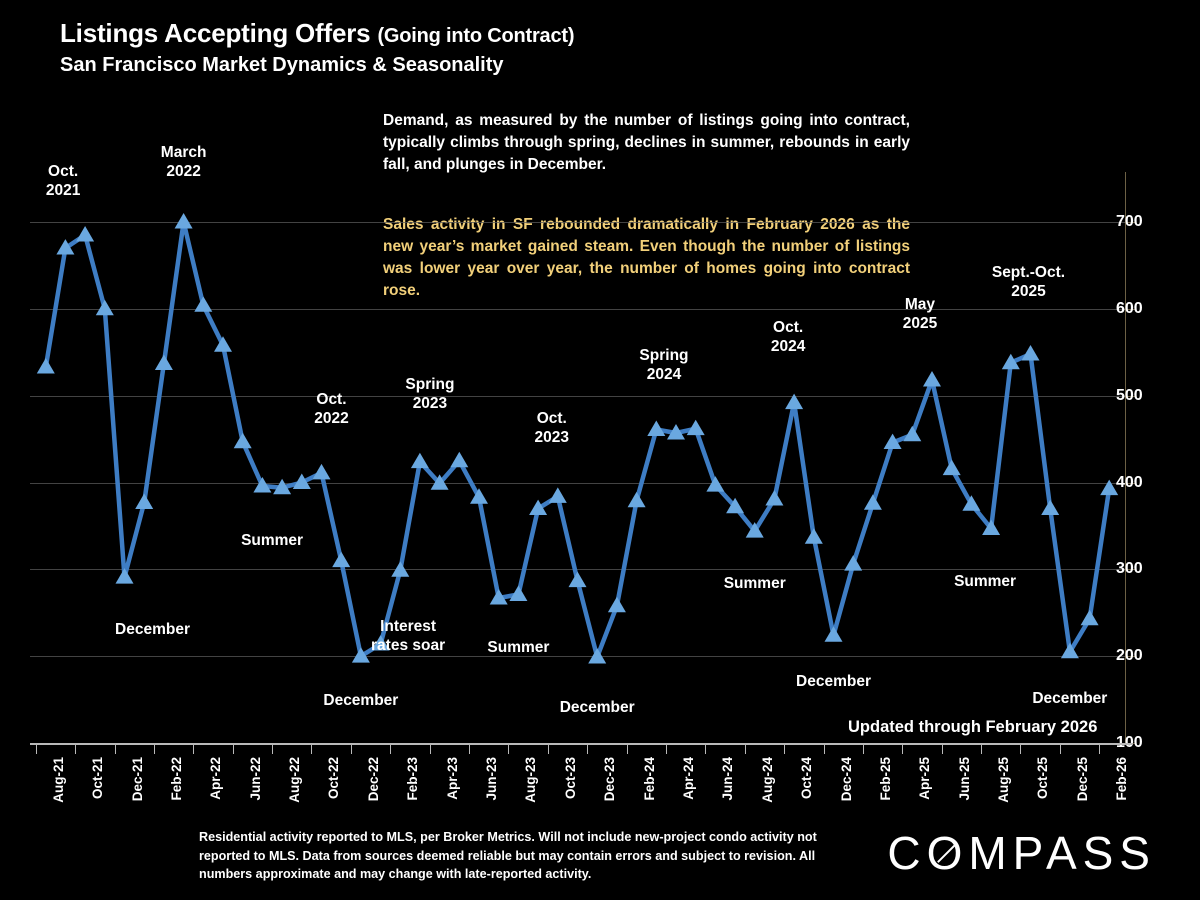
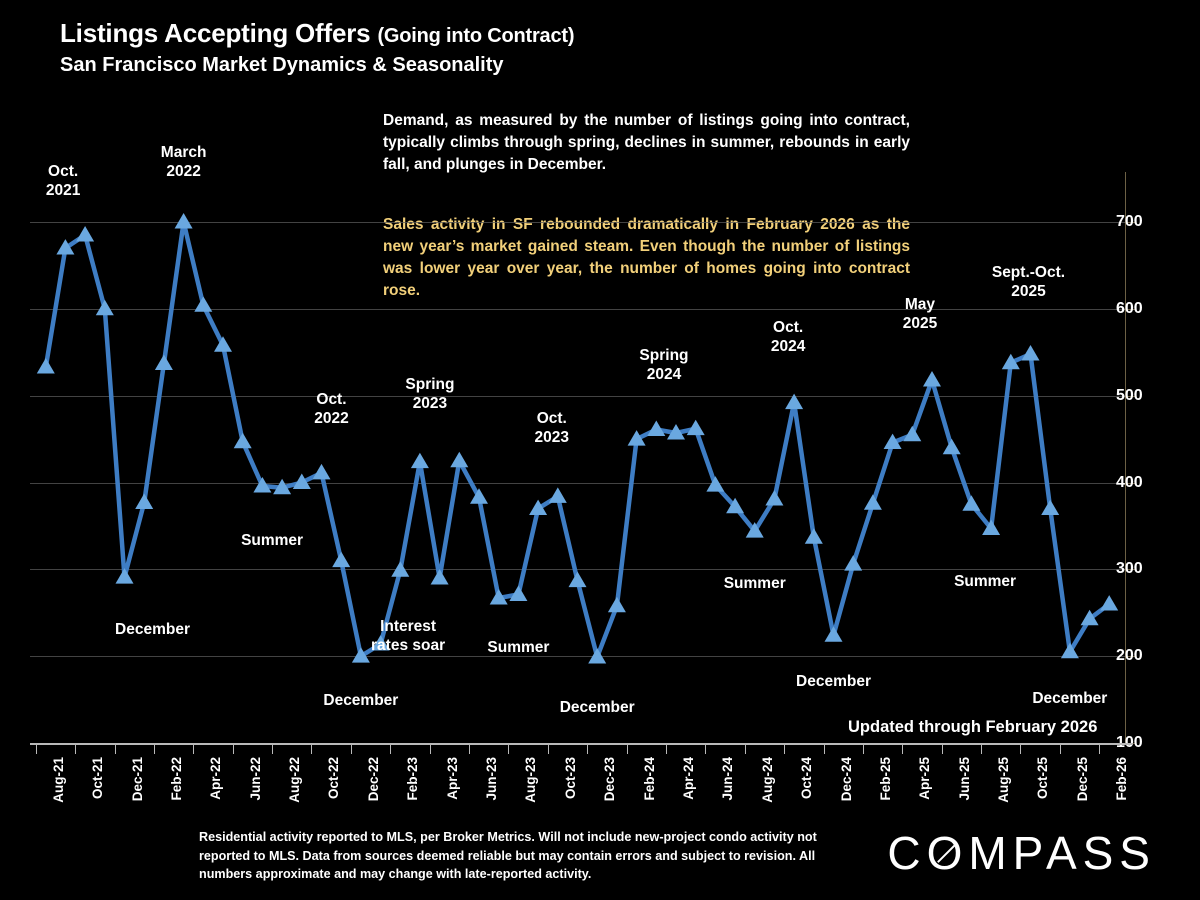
Apr-23: 400 -> 290
Feb-24: 380 -> 450
Jun-25: 420 -> 440
Feb-26: 390 -> 260
